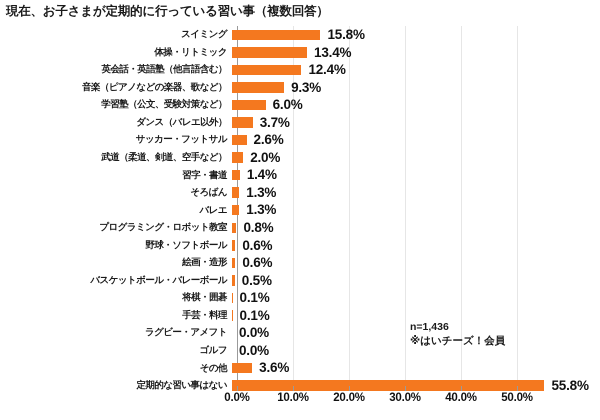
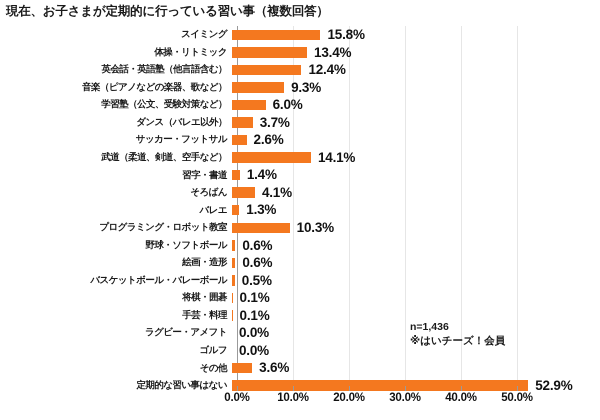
武道（柔道、剣道、空手など）: 2.0% -> 14.1%
そろばん: 1.3% -> 4.1%
プログラミング・ロボット教室: 0.8% -> 10.3%
定期的な習い事はない: 55.8% -> 52.9%
